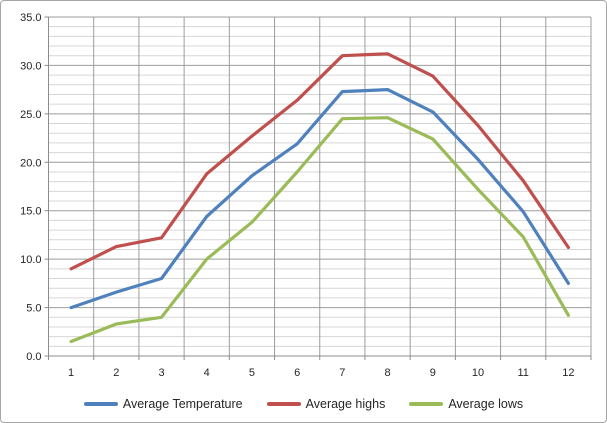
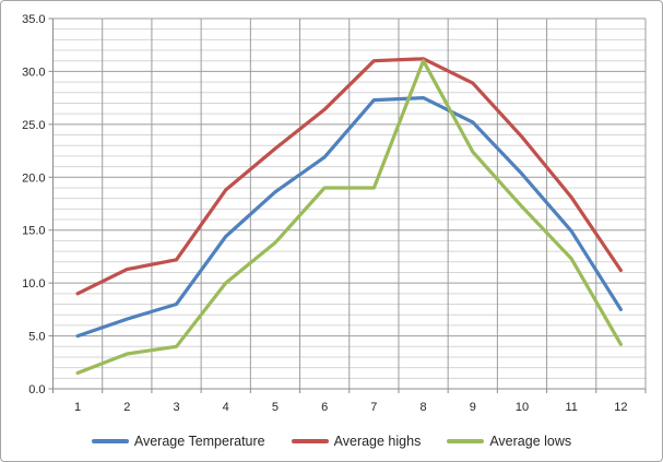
Average lows/7: 24 -> 19
Average lows/8: 25 -> 31
